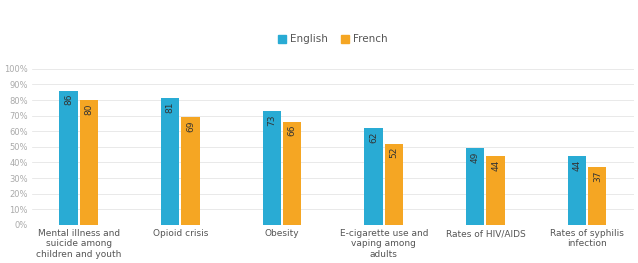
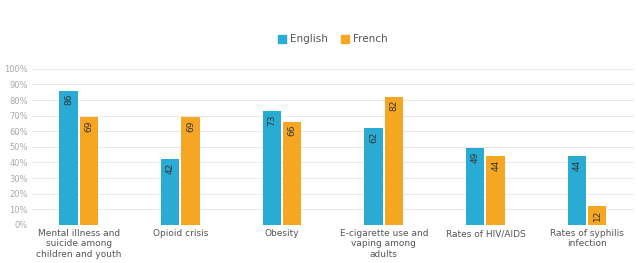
French/Mental illness and suicide among children and youth: 80 -> 69
English/Opioid crisis: 81 -> 42
French/E-cigarette use and vaping among adults: 52 -> 82
French/Rates of syphilis infection: 37 -> 12
